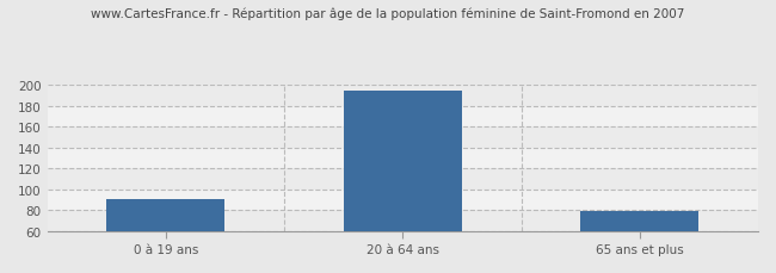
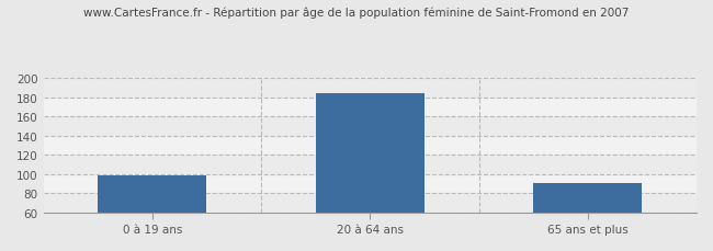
0 à 19 ans: 90 -> 98
20 à 64 ans: 194 -> 184
65 ans et plus: 79 -> 90
